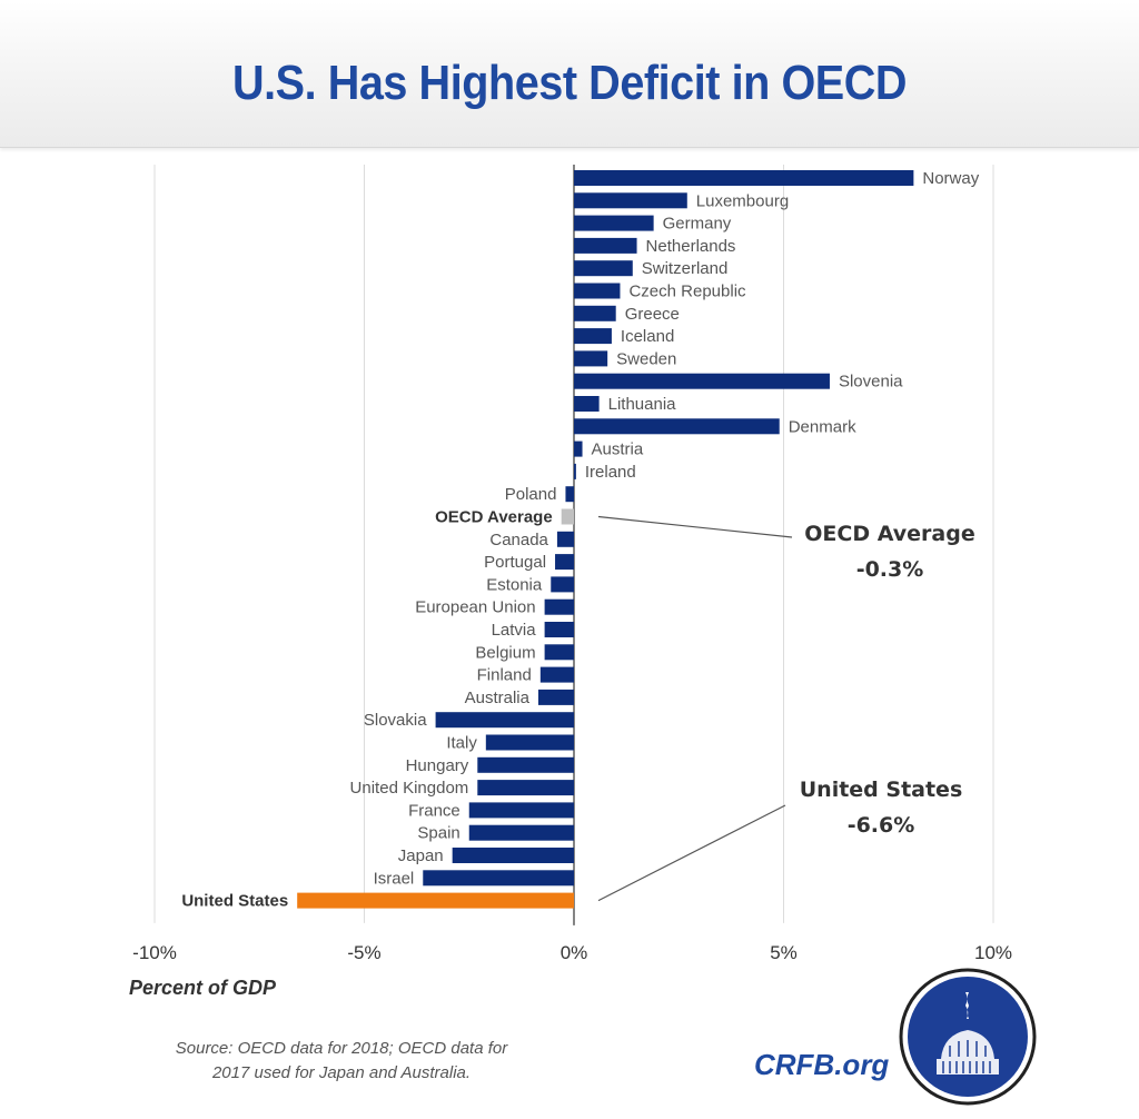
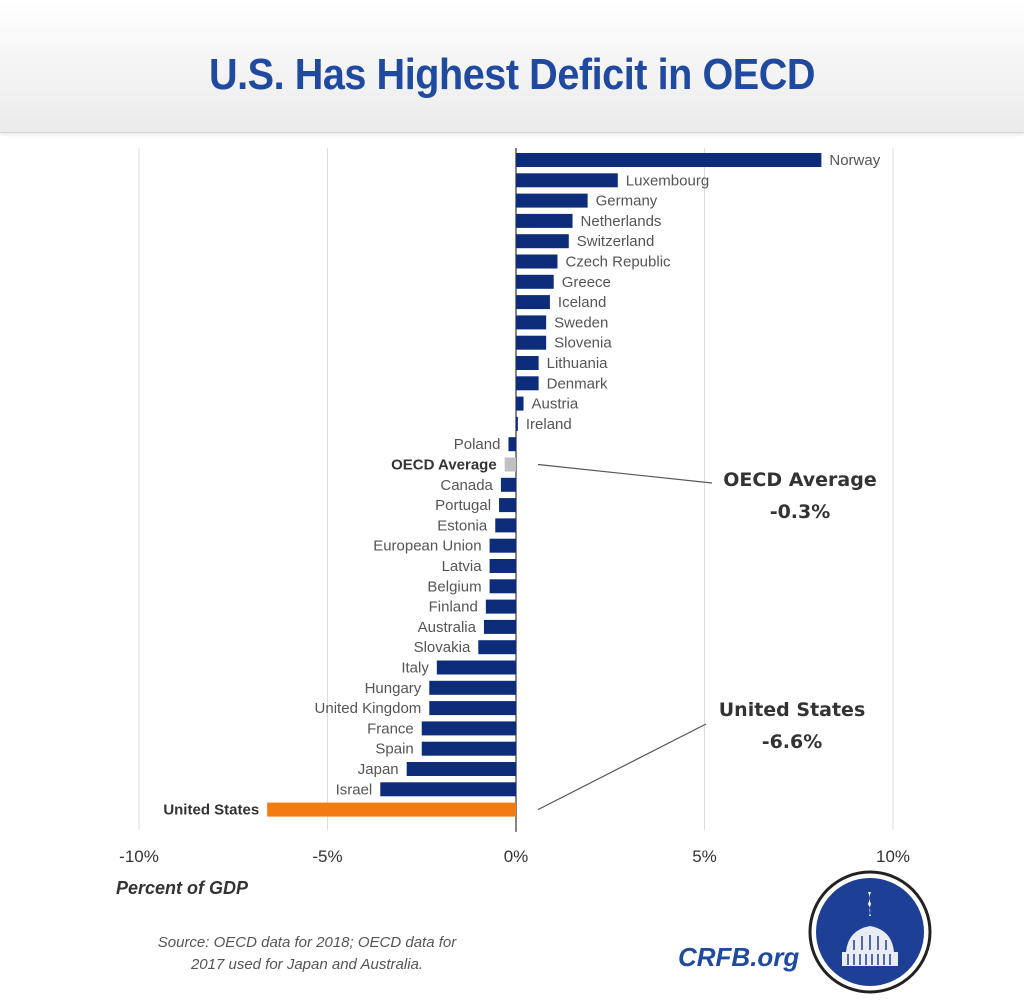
Slovenia: 6.1% -> 0.8%
Denmark: 4.9% -> 0.6%
Slovakia: -3.3% -> -1.0%
